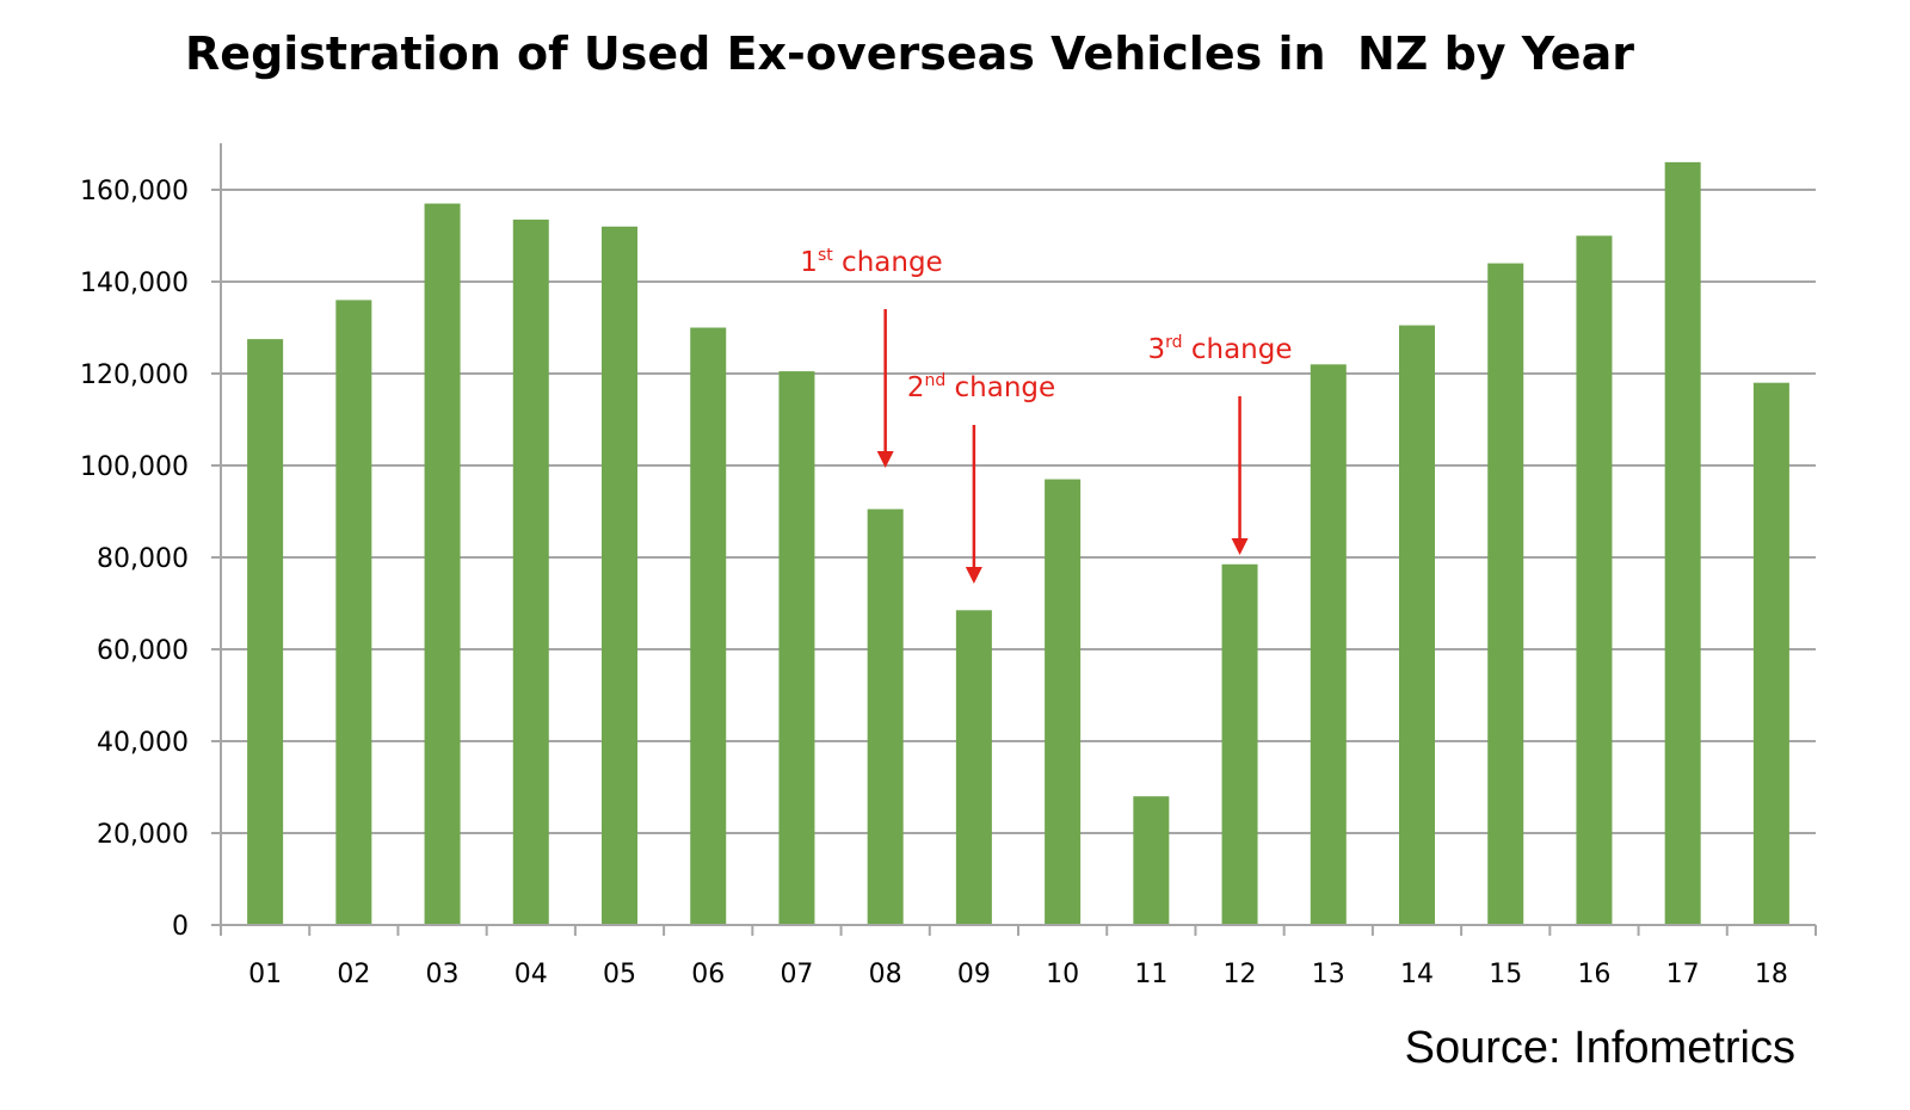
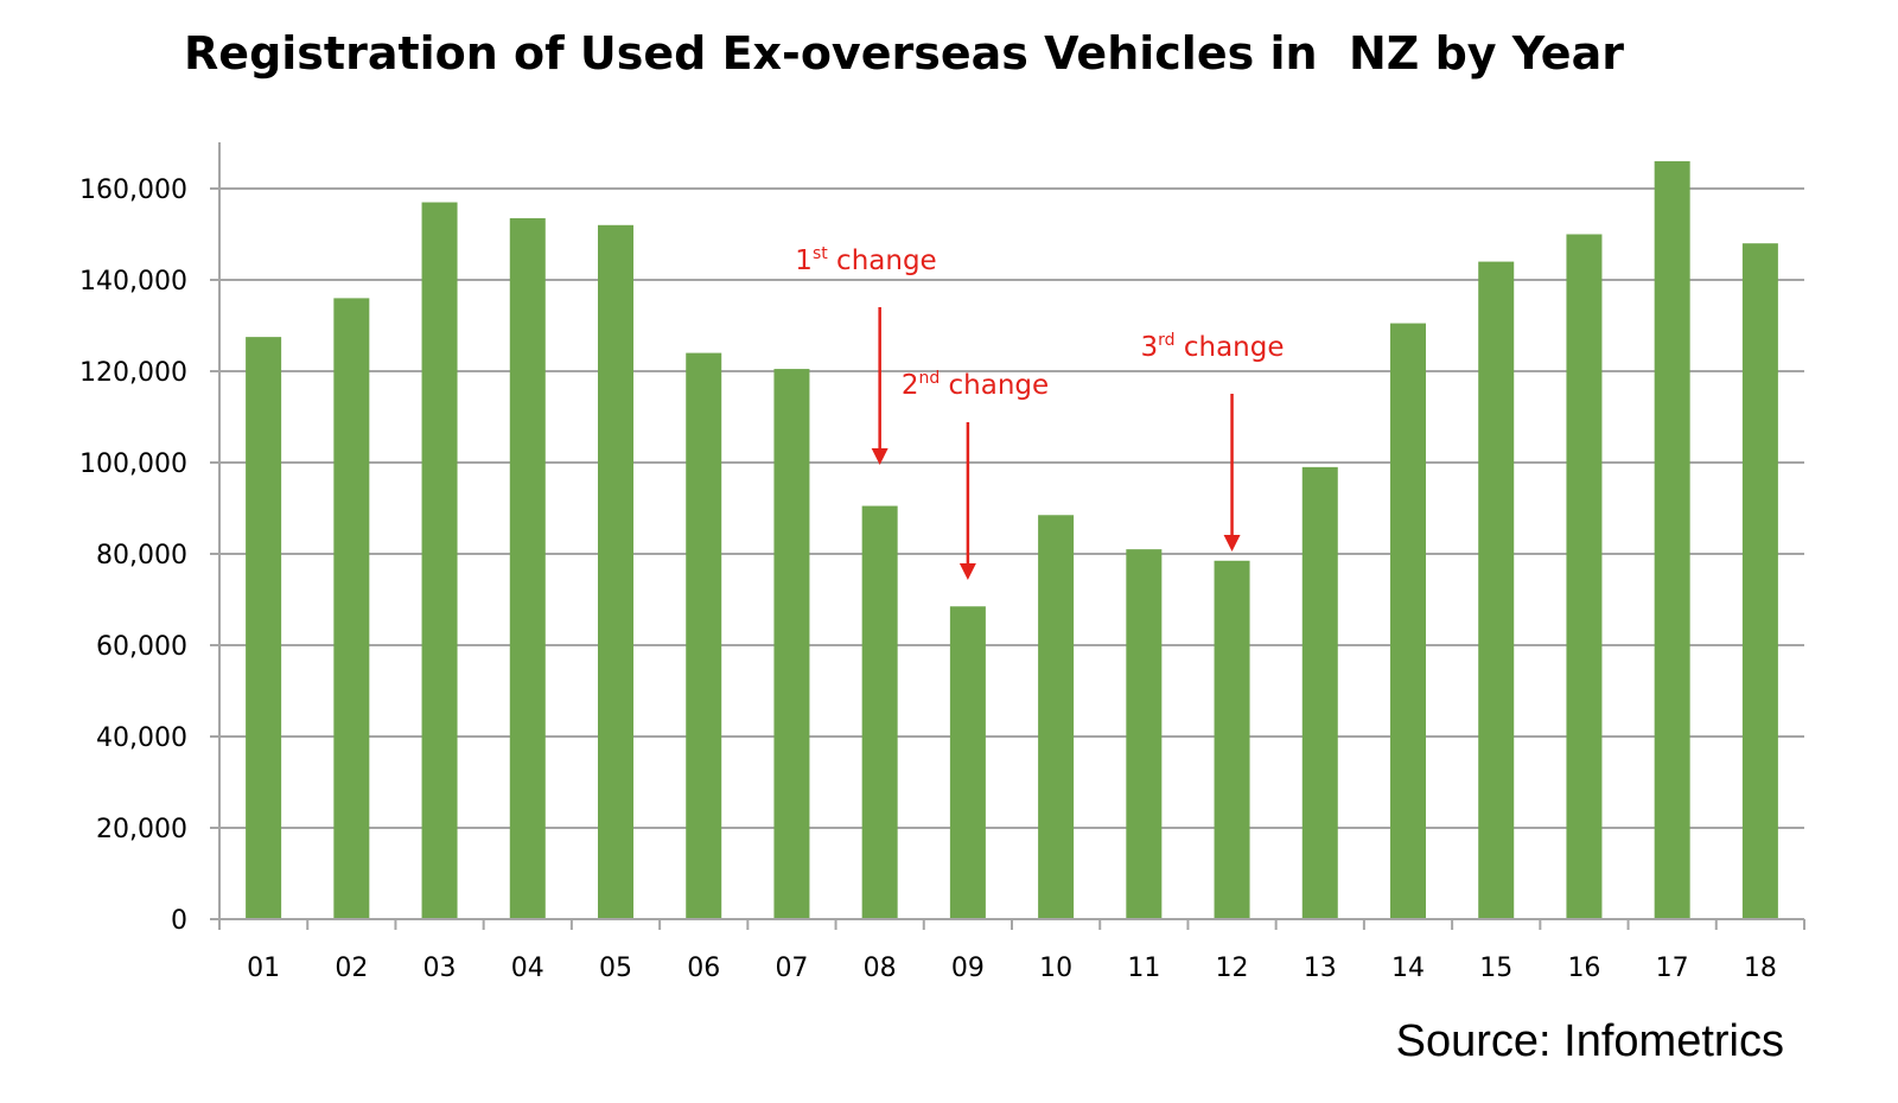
06: 130000 -> 124000
10: 97000 -> 88000
11: 28000 -> 81000
13: 122000 -> 99000
18: 118000 -> 148000
